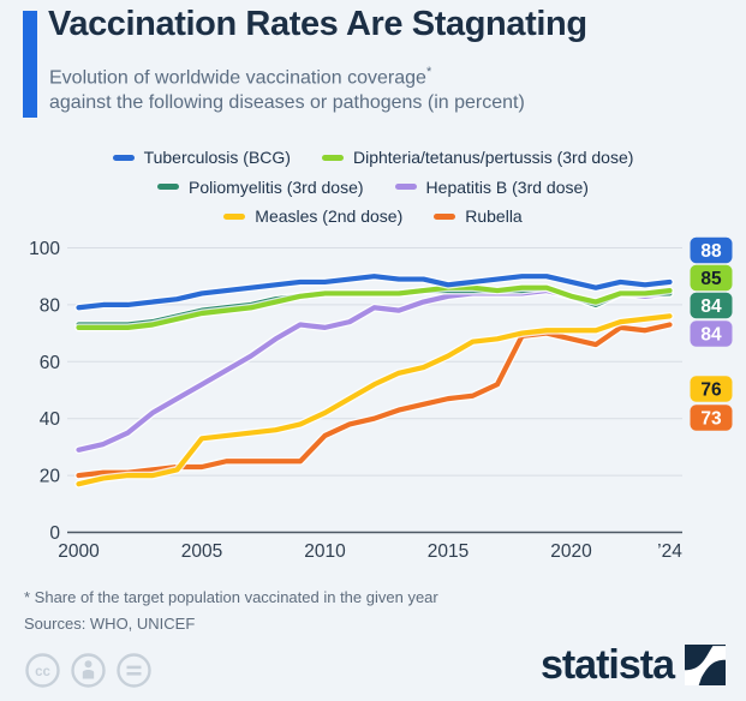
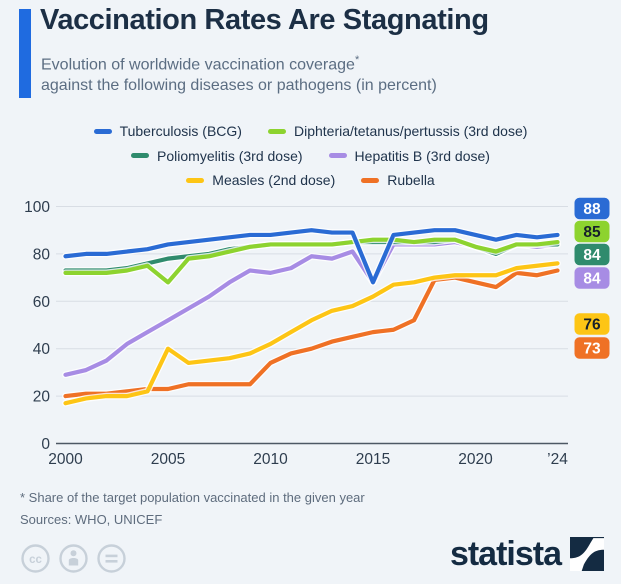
Diphteria/tetanus/pertussis (3rd dose)/2005: 77 -> 68
Measles (2nd dose)/2005: 33 -> 40
Tuberculosis (BCG)/2015: 87 -> 68
Hepatitis B (3rd dose)/2015: 83 -> 68
